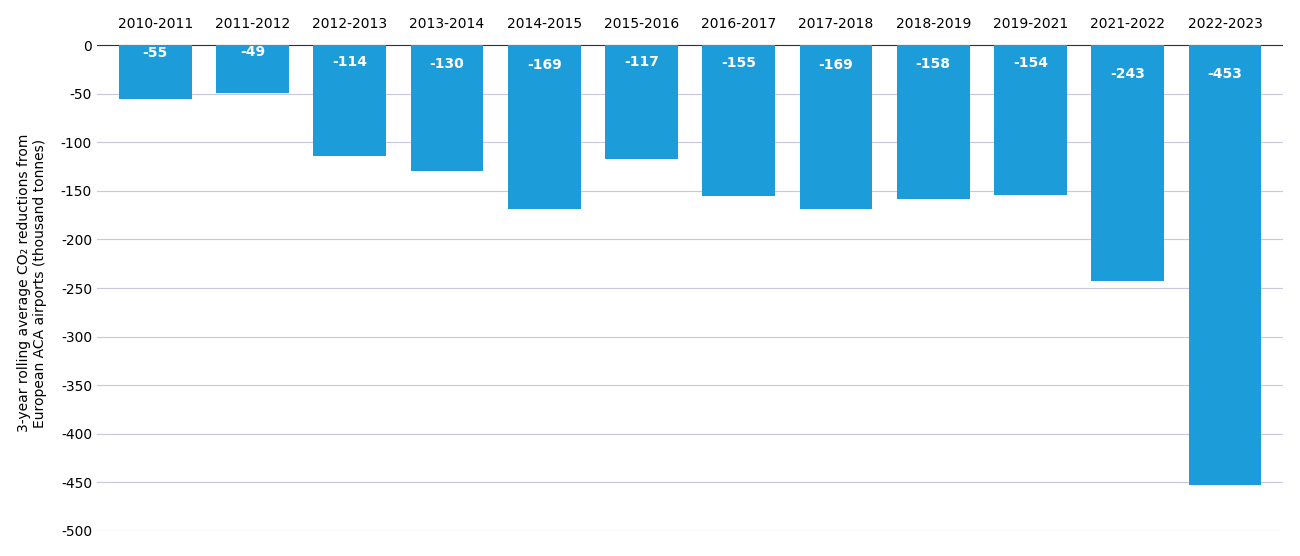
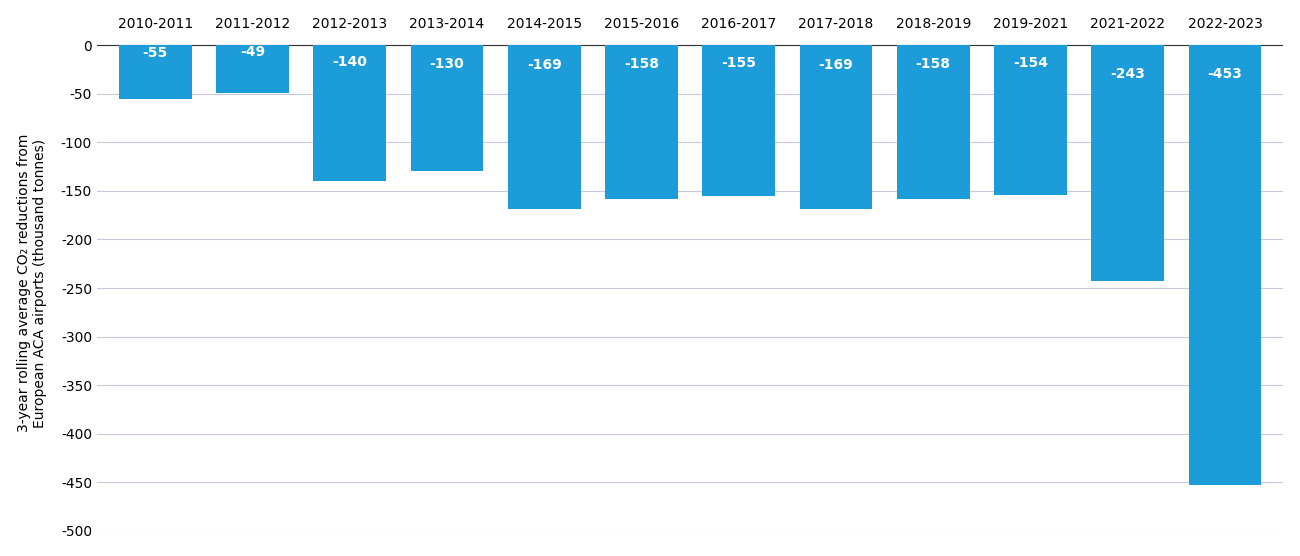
2012-2013: -114 -> -140
2015-2016: -117 -> -158
